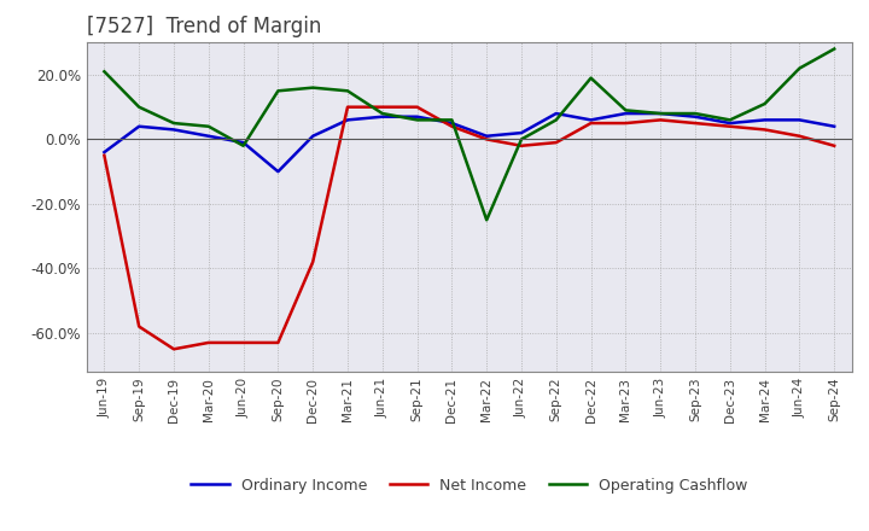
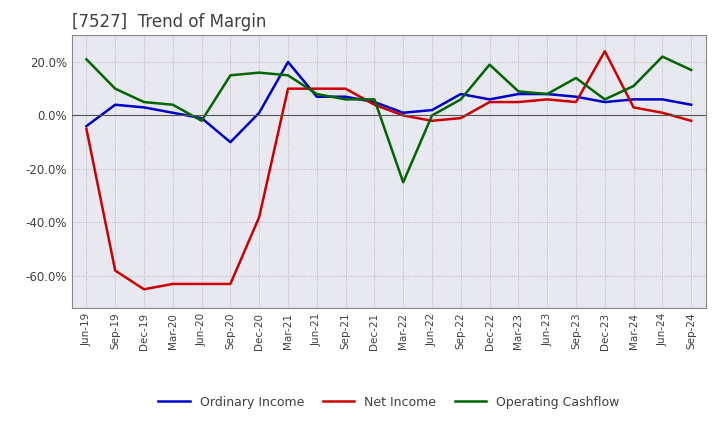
Ordinary Income/Mar-21: 6% -> 20%
Operating Cashflow/Sep-23: 8% -> 14%
Net Income/Dec-23: 4% -> 24%
Operating Cashflow/Sep-24: 28% -> 17%
